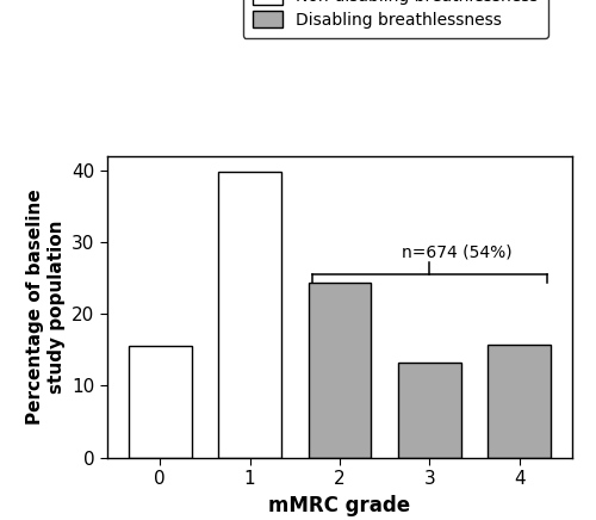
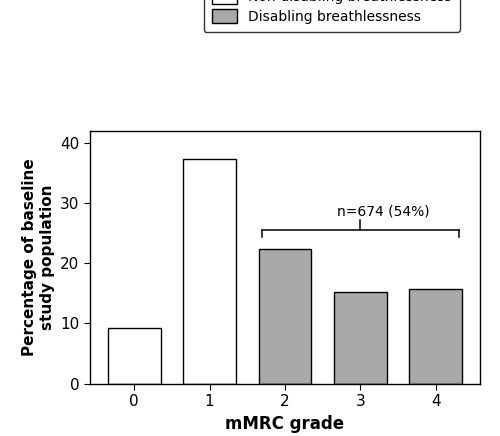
0: 15.6 -> 9.3
1: 39.8 -> 37.3
2: 24.4 -> 22.3
3: 13.2 -> 15.3
